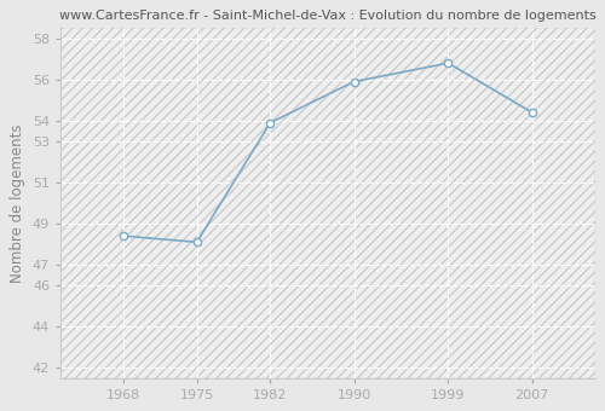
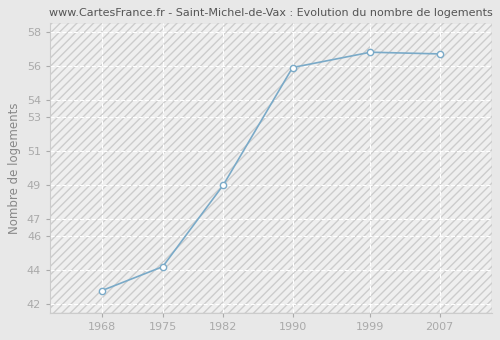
1968: 48.4 -> 42.8
1975: 48.1 -> 44.2
1982: 53.9 -> 49.0
2007: 54.4 -> 56.7
